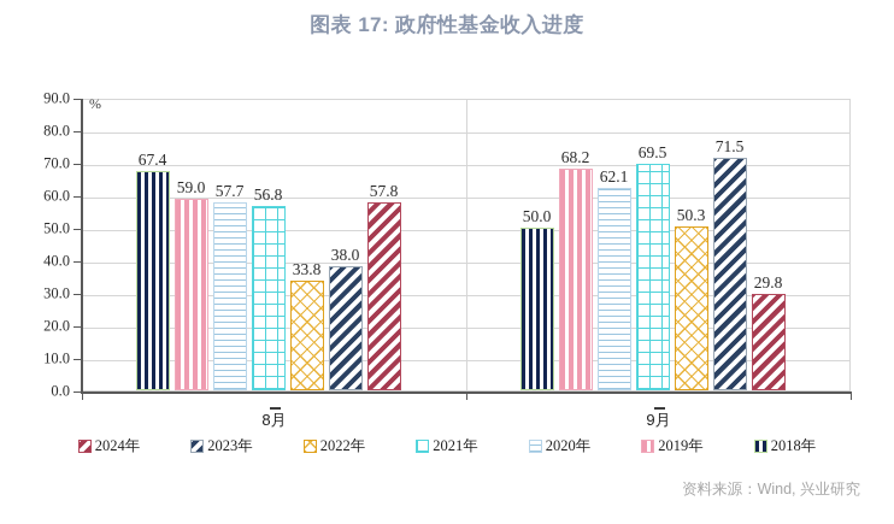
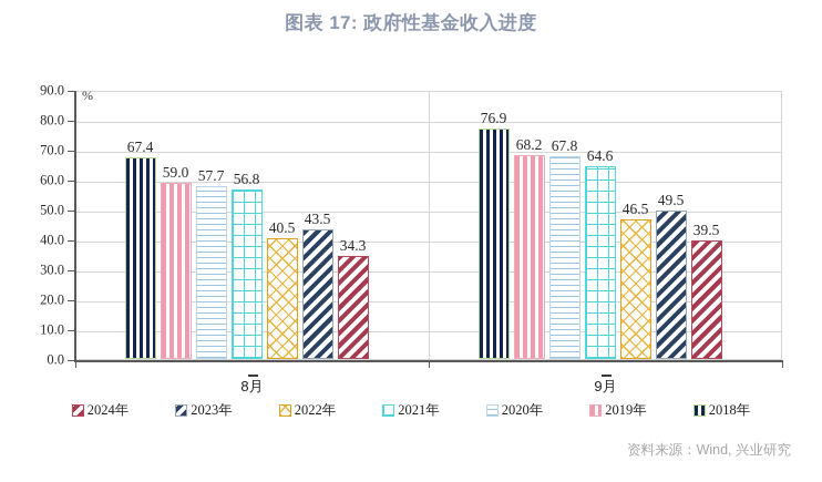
2022年/8月: 33.8 -> 40.5
2023年/8月: 38.0 -> 43.5
2024年/8月: 57.8 -> 34.3
2018年/9月: 50.0 -> 76.9
2020年/9月: 62.1 -> 67.8
2021年/9月: 69.5 -> 64.6
2022年/9月: 50.3 -> 46.5
2023年/9月: 71.5 -> 49.5
2024年/9月: 29.8 -> 39.5
